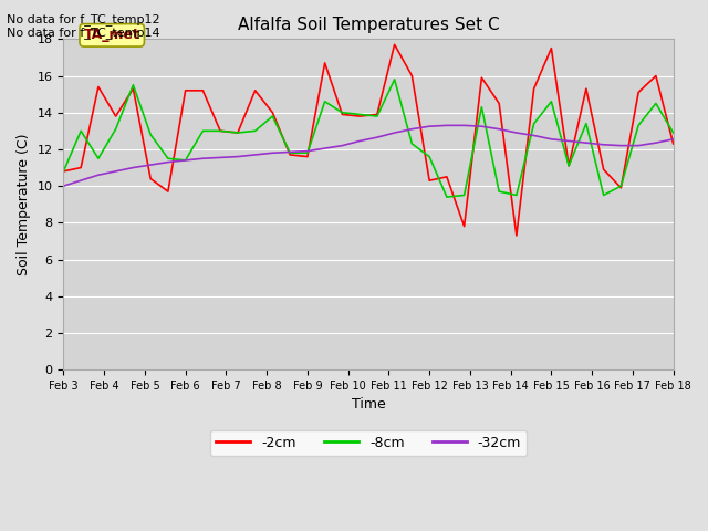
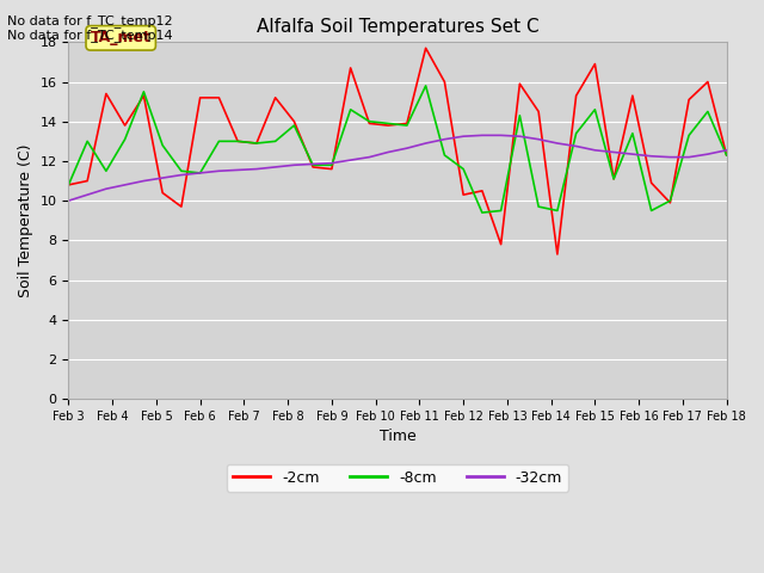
-2cm/Feb 15: 17.5 -> 16.9
-8cm/Feb 18: 12.9 -> 12.3
